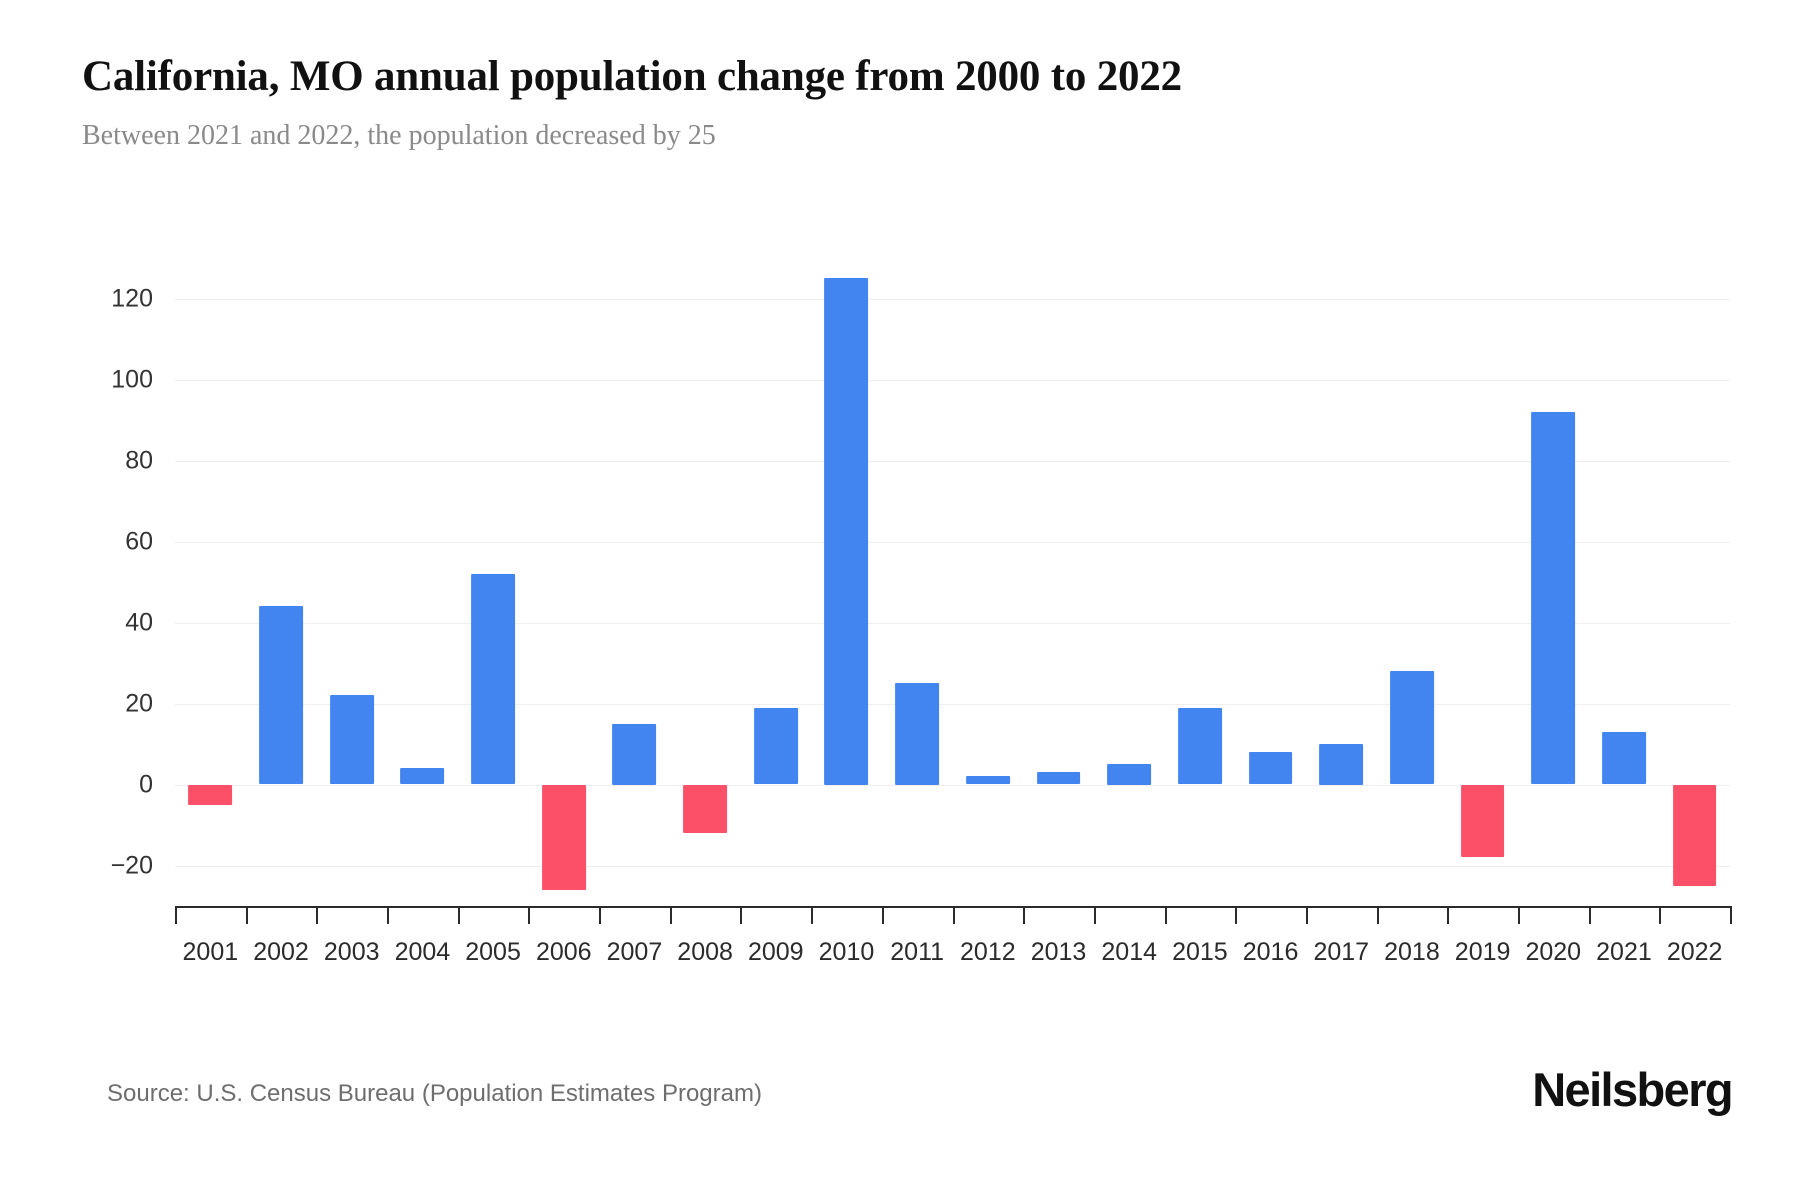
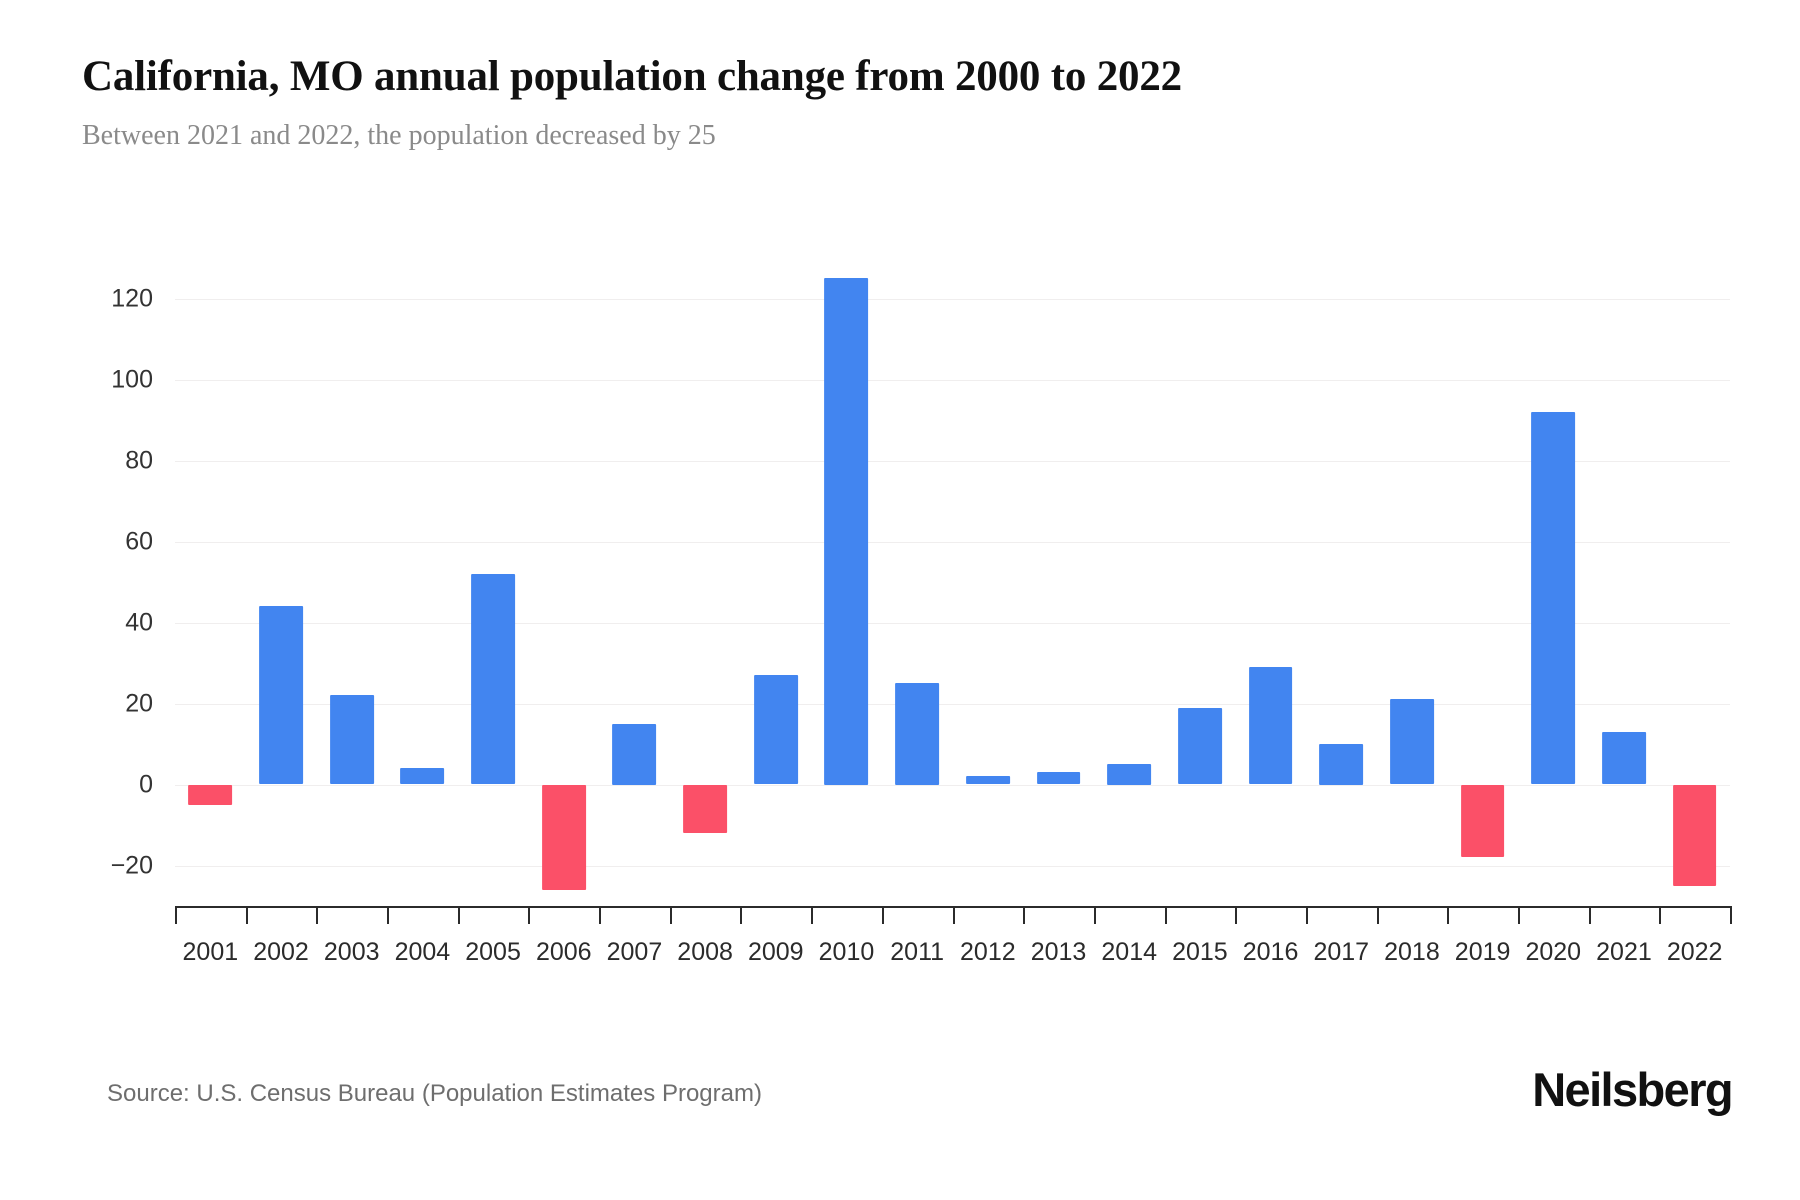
2009: 19 -> 27
2016: 8 -> 29
2018: 28 -> 21
